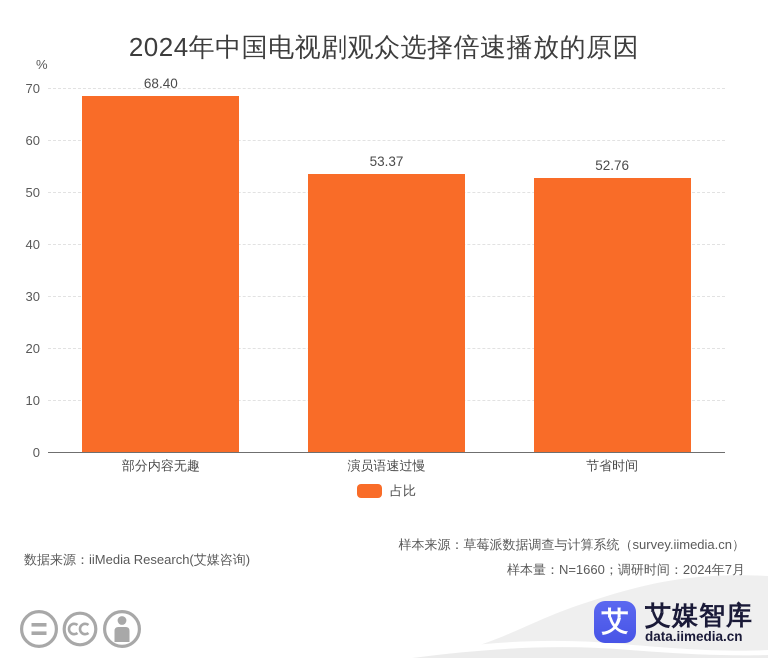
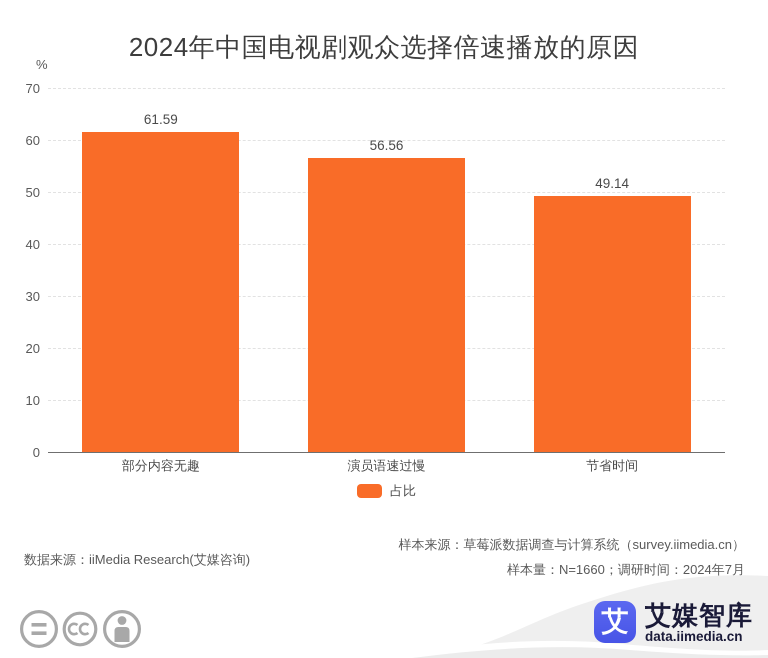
部分内容无趣: 68.40 -> 61.59
演员语速过慢: 53.37 -> 56.56
节省时间: 52.76 -> 49.14
